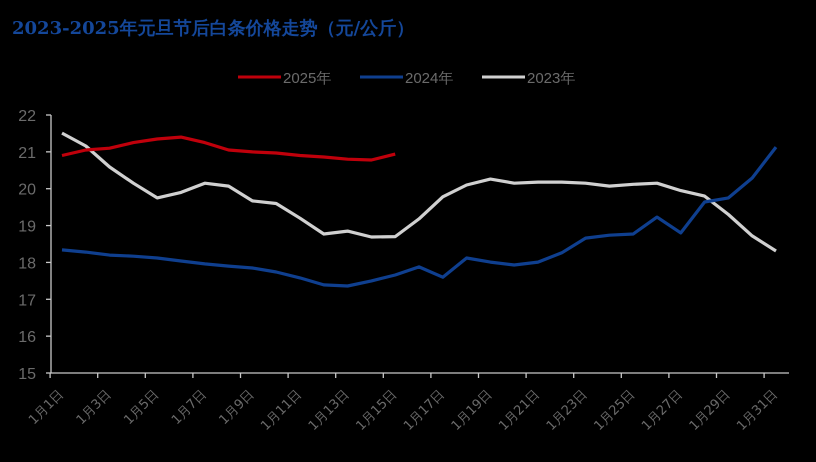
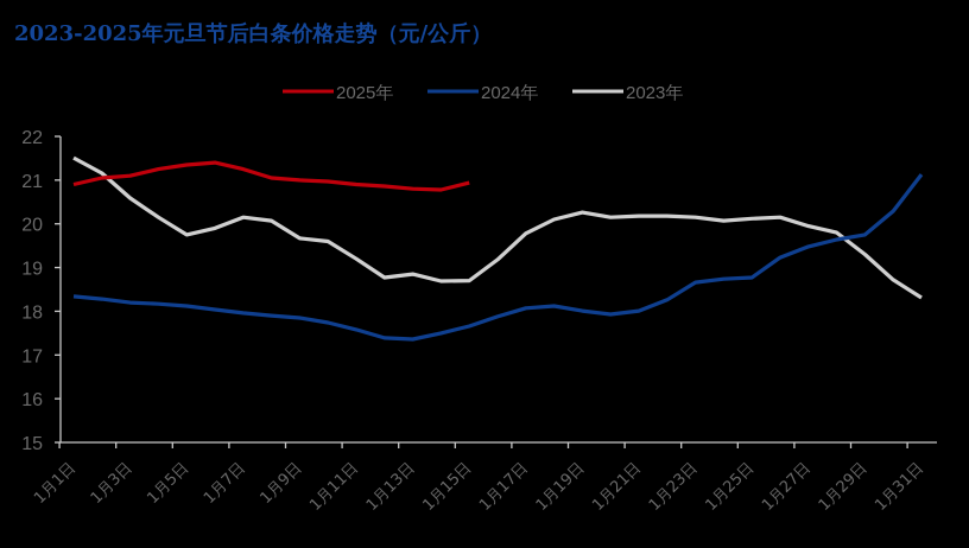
2024年/1月17日: 17.6 -> 18.1
2024年/1月27日: 18.8 -> 19.5
